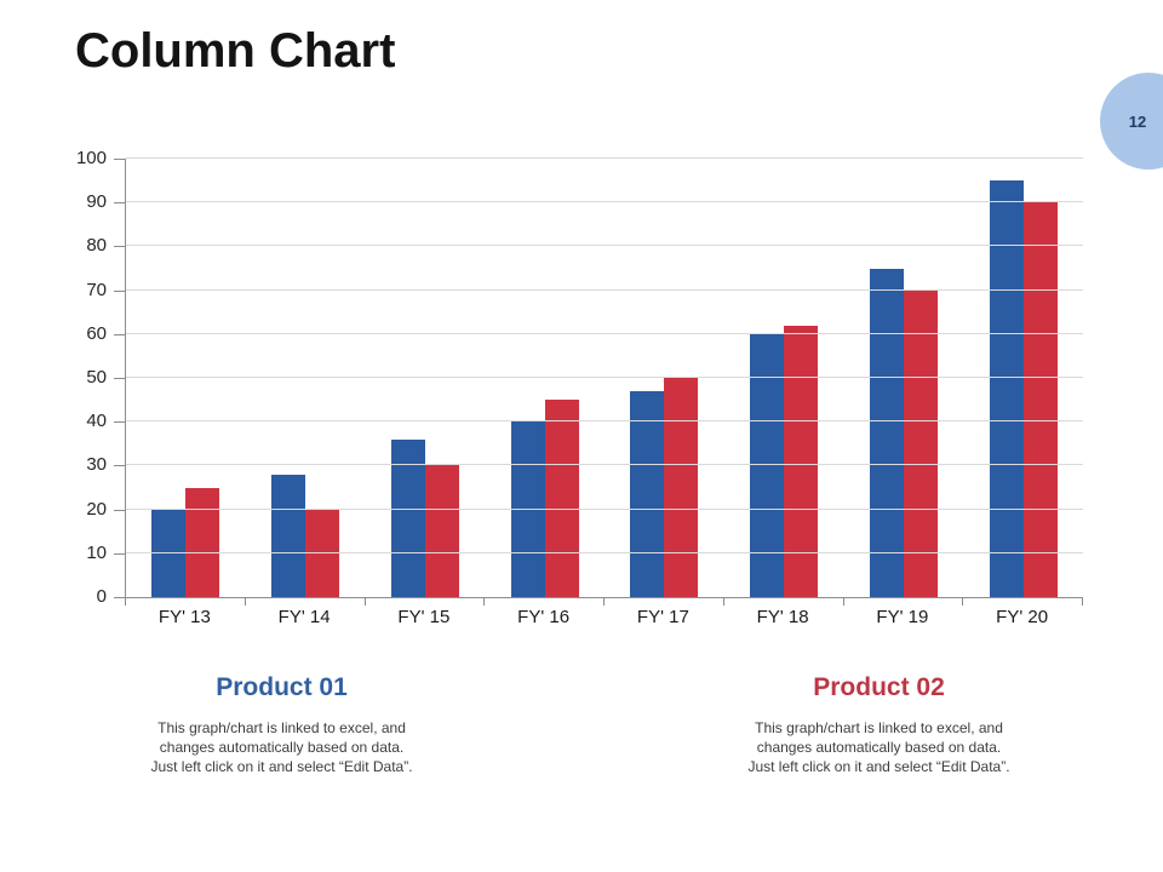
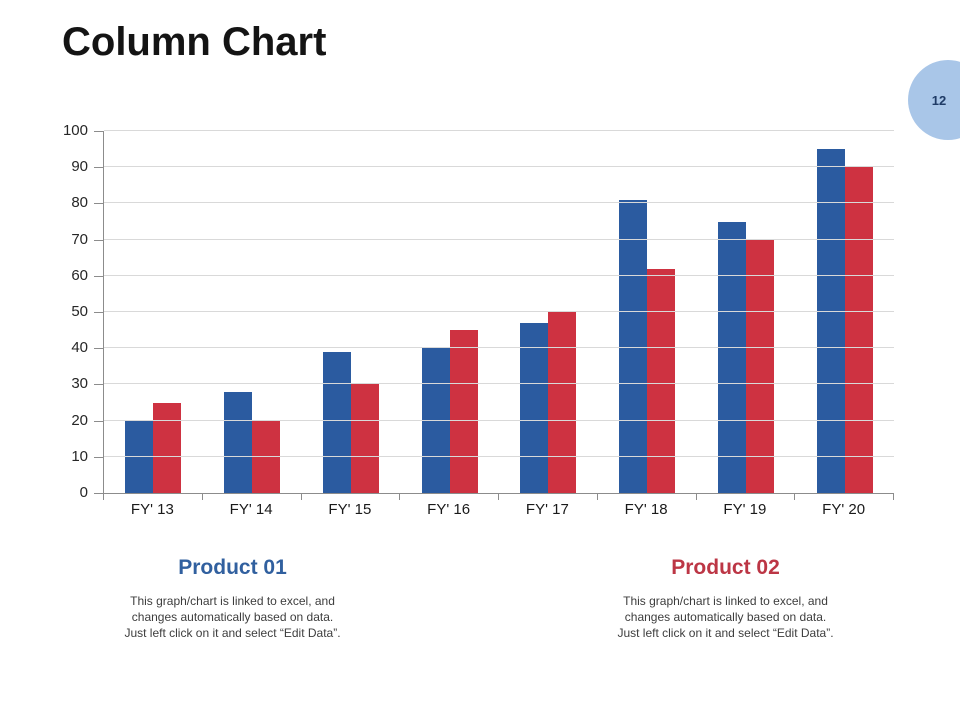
Product 01/FY' 15: 36 -> 39
Product 01/FY' 18: 60 -> 81
